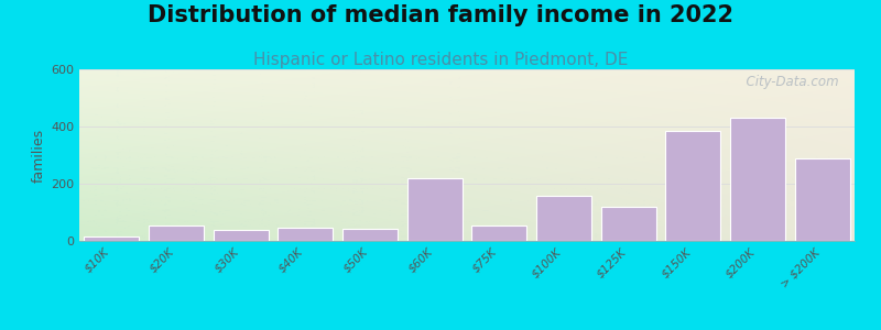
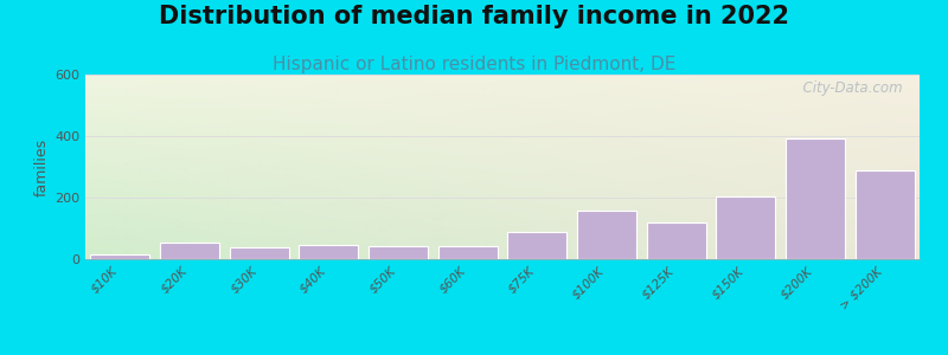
$60K: 220 -> 42
$75K: 55 -> 90
$150K: 385 -> 205
$200K: 430 -> 392
